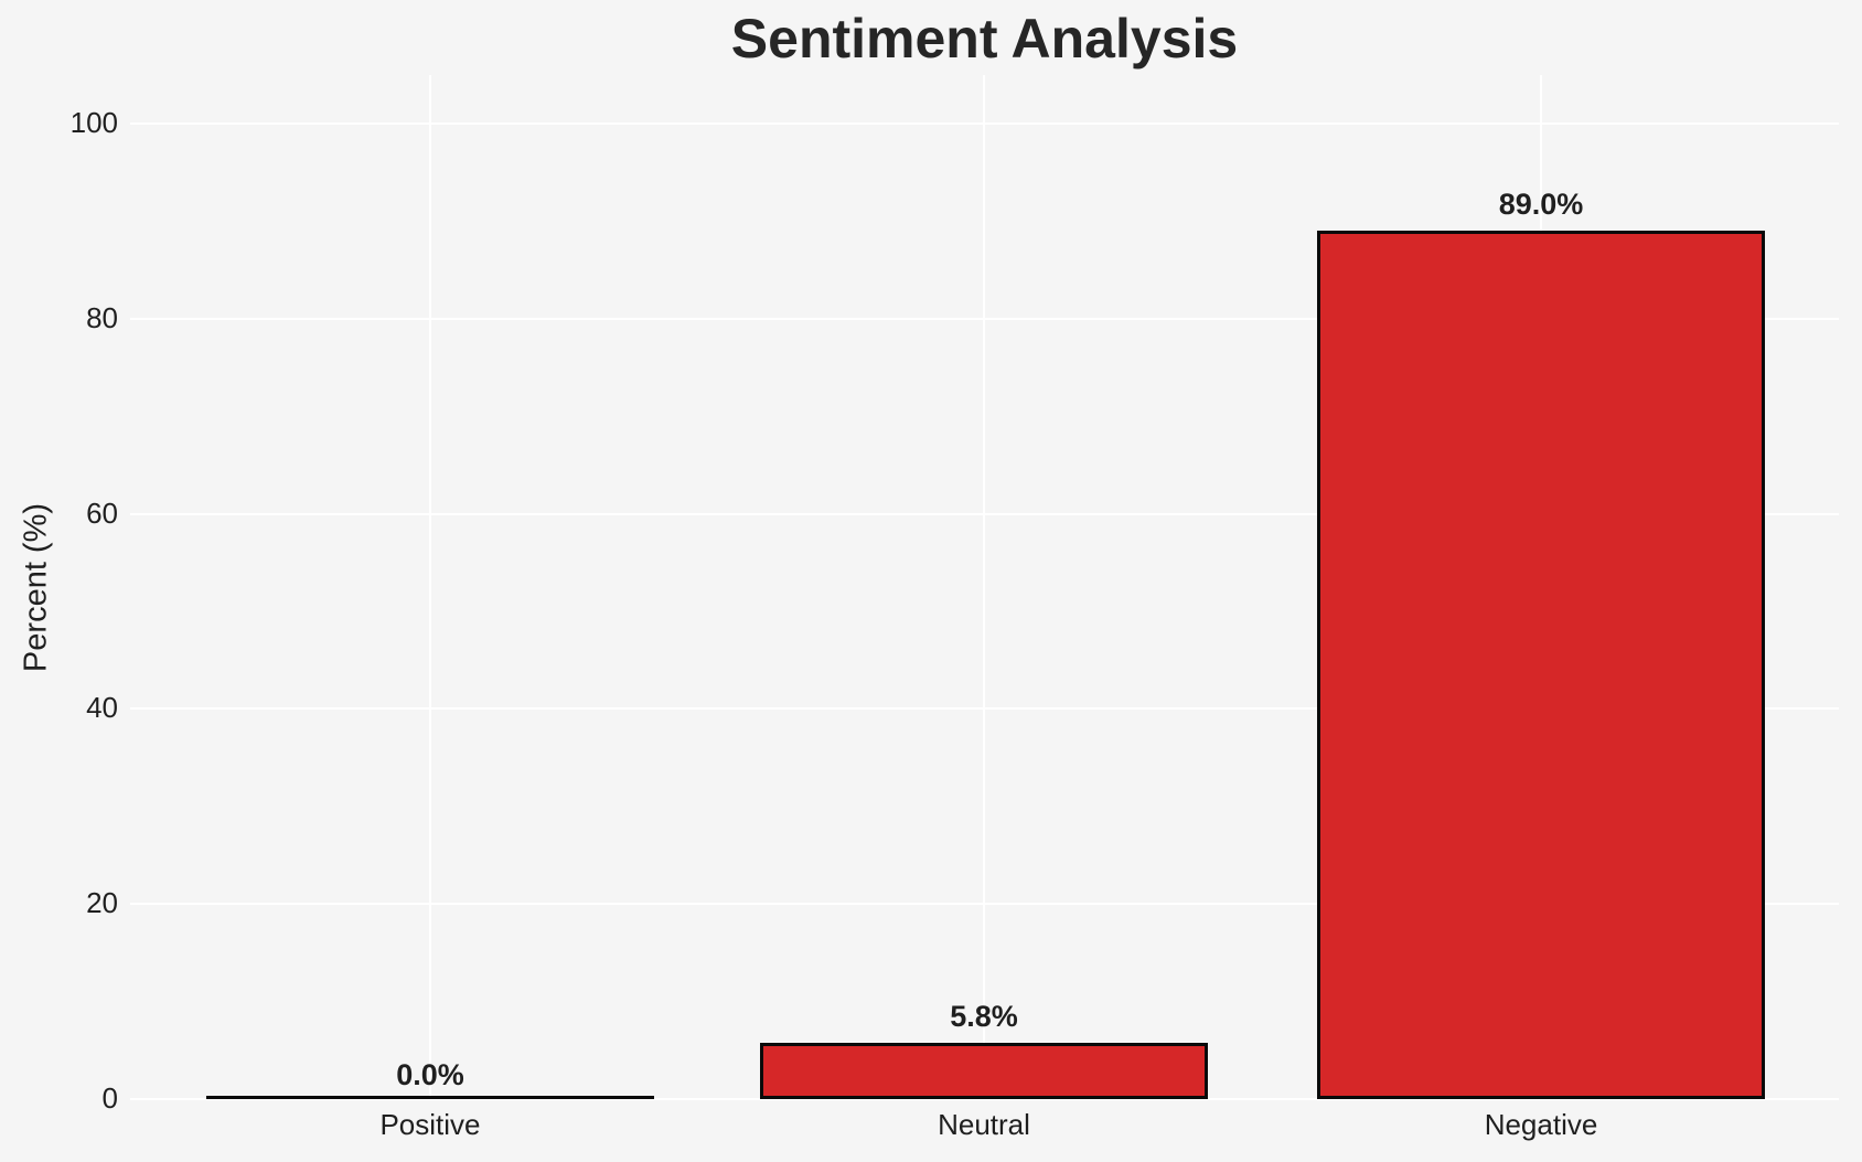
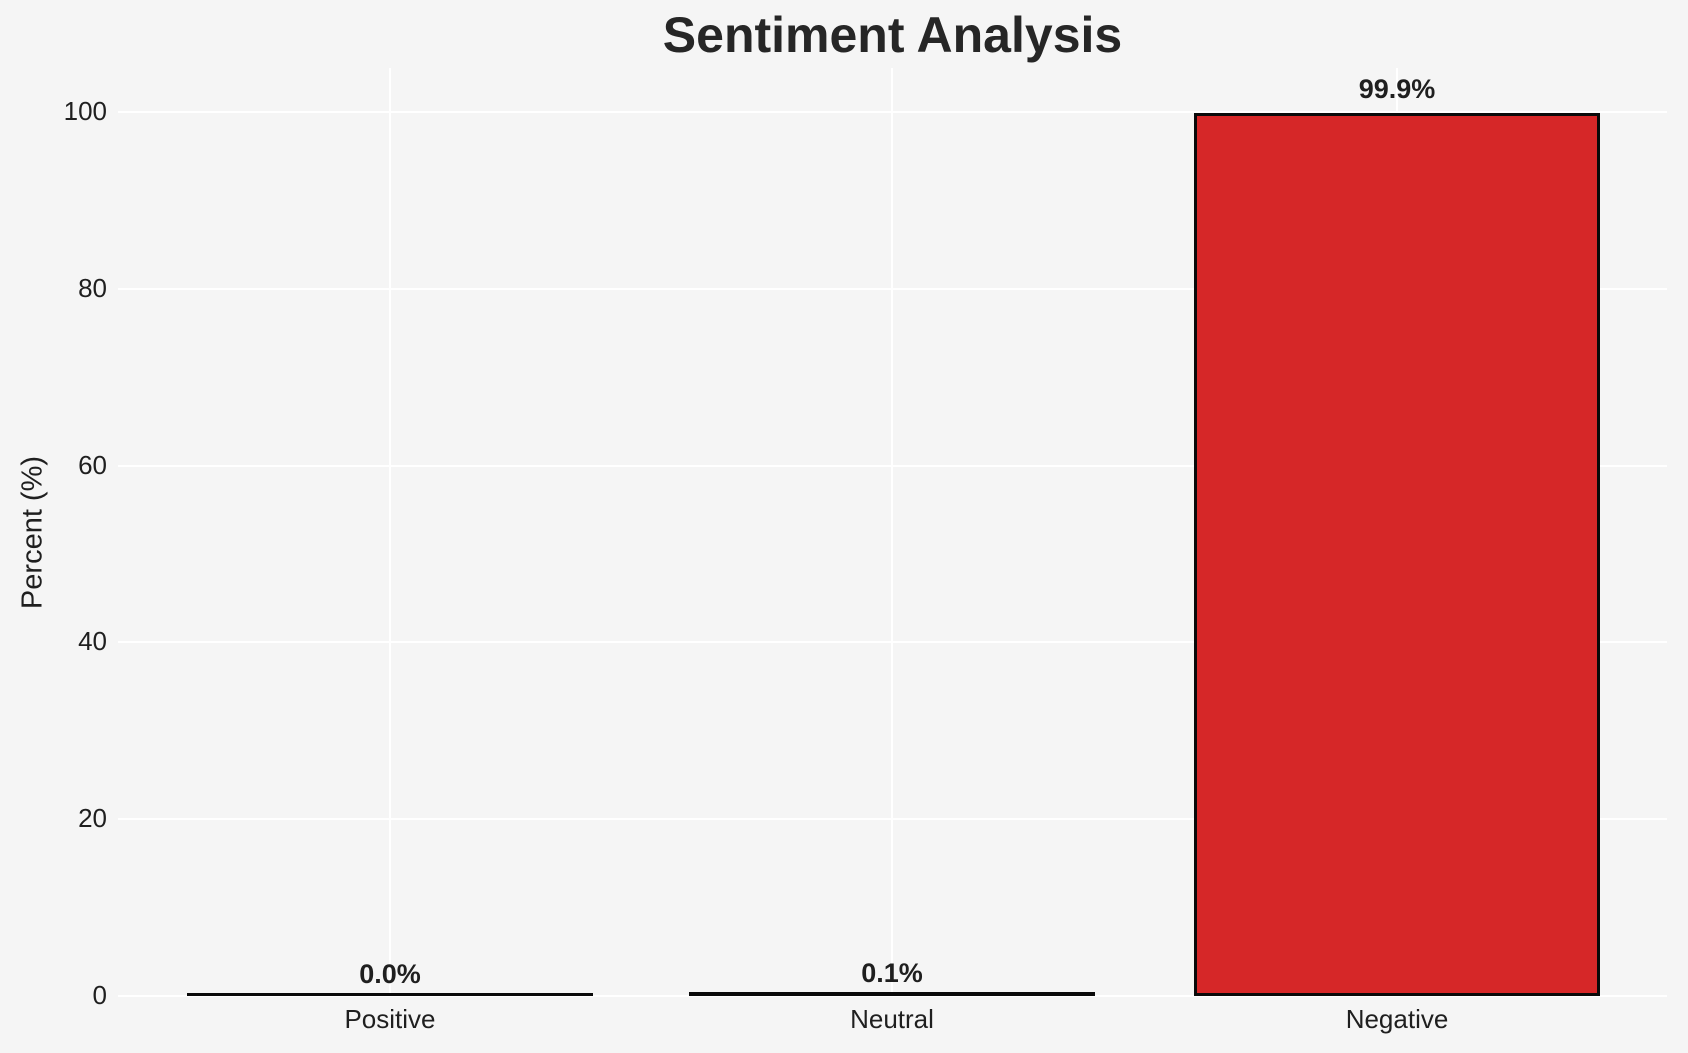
Neutral: 5.8% -> 0.1%
Negative: 89.0% -> 99.9%
